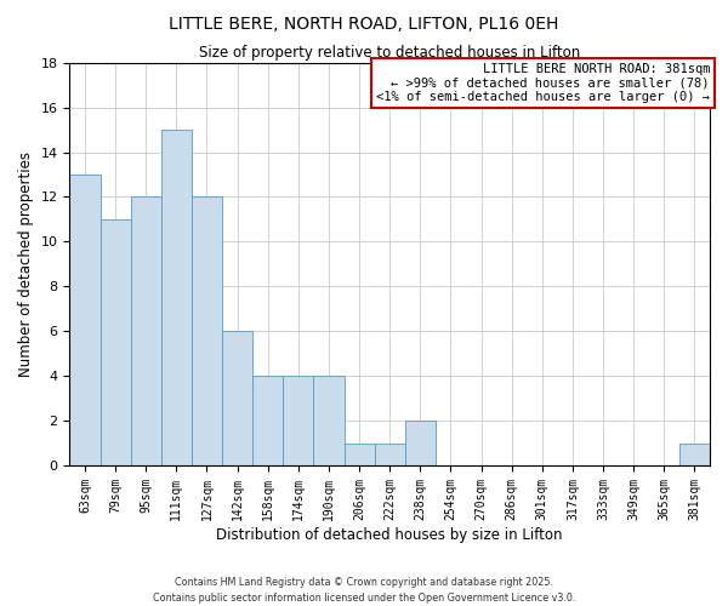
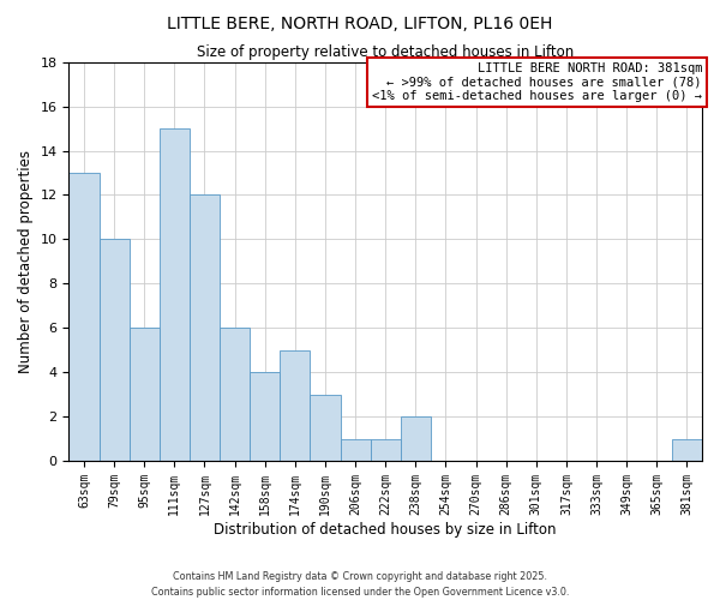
79sqm: 11 -> 10
95sqm: 12 -> 6
174sqm: 4 -> 5
190sqm: 4 -> 3
